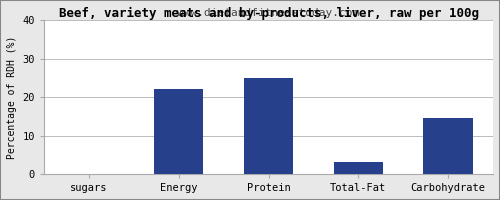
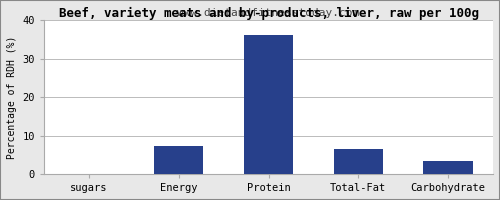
Energy: 22.0 -> 7.2
Protein: 25.0 -> 36.0
Total-Fat: 3.0 -> 6.6
Carbohydrate: 14.5 -> 3.5
